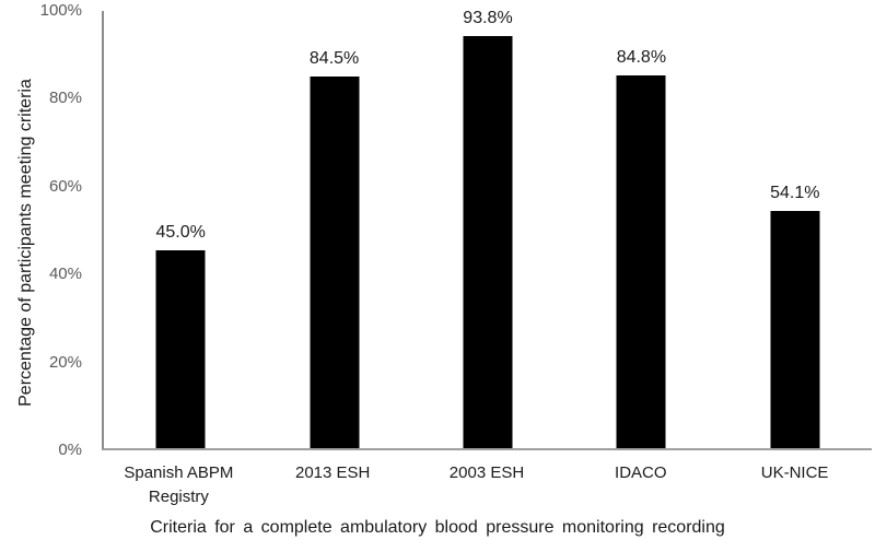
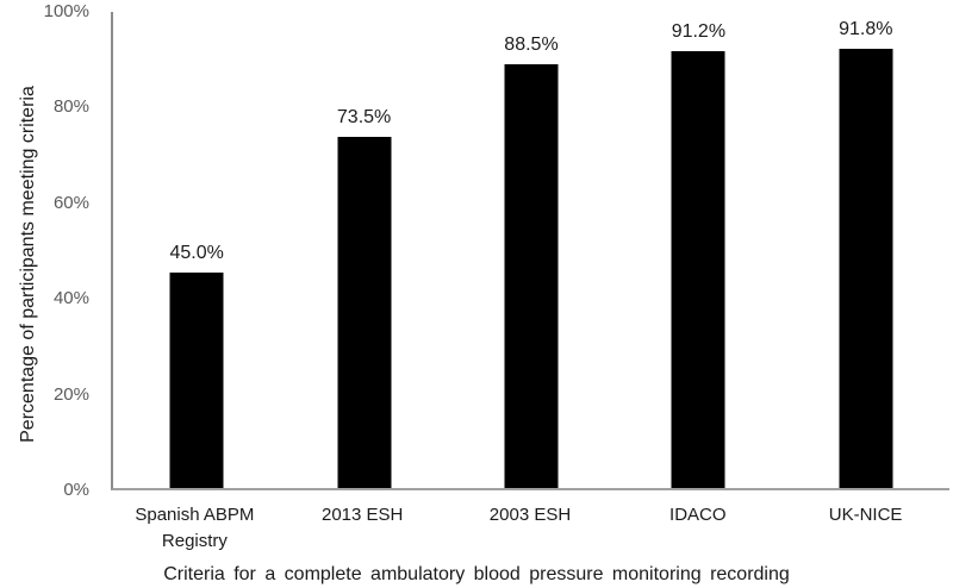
2013 ESH: 84.5% -> 73.5%
2003 ESH: 93.8% -> 88.5%
IDACO: 84.8% -> 91.2%
UK-NICE: 54.1% -> 91.8%
